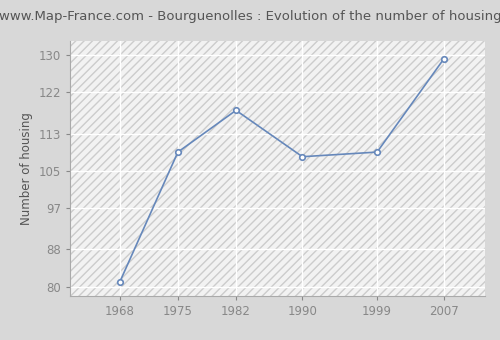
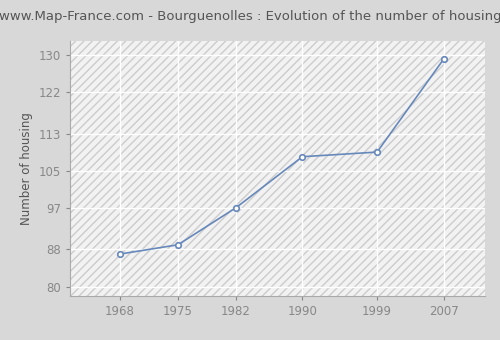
1968: 81 -> 87
1975: 109 -> 89
1982: 118 -> 97
